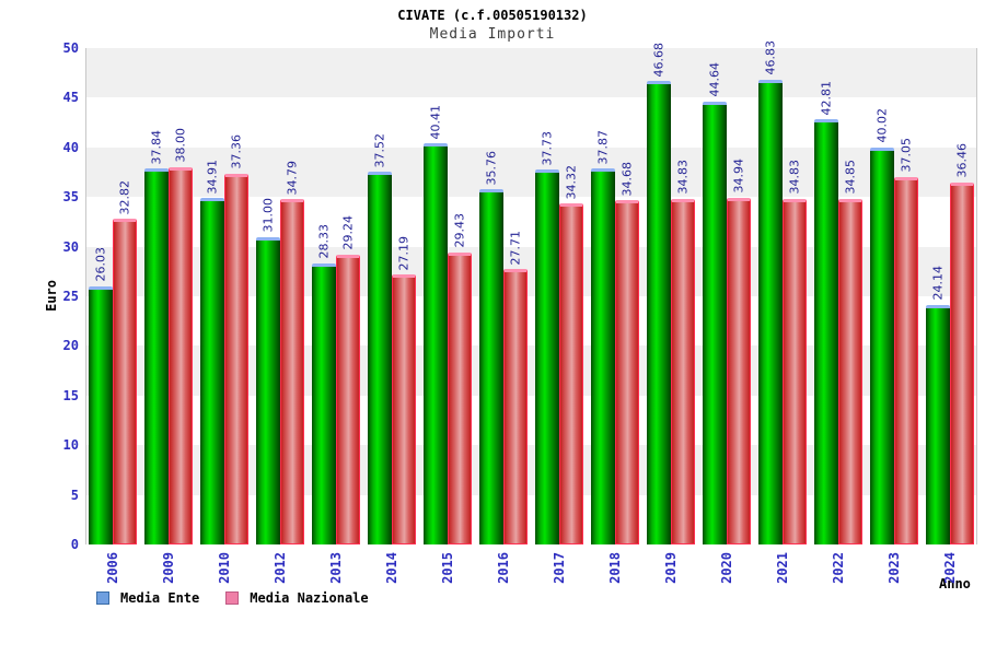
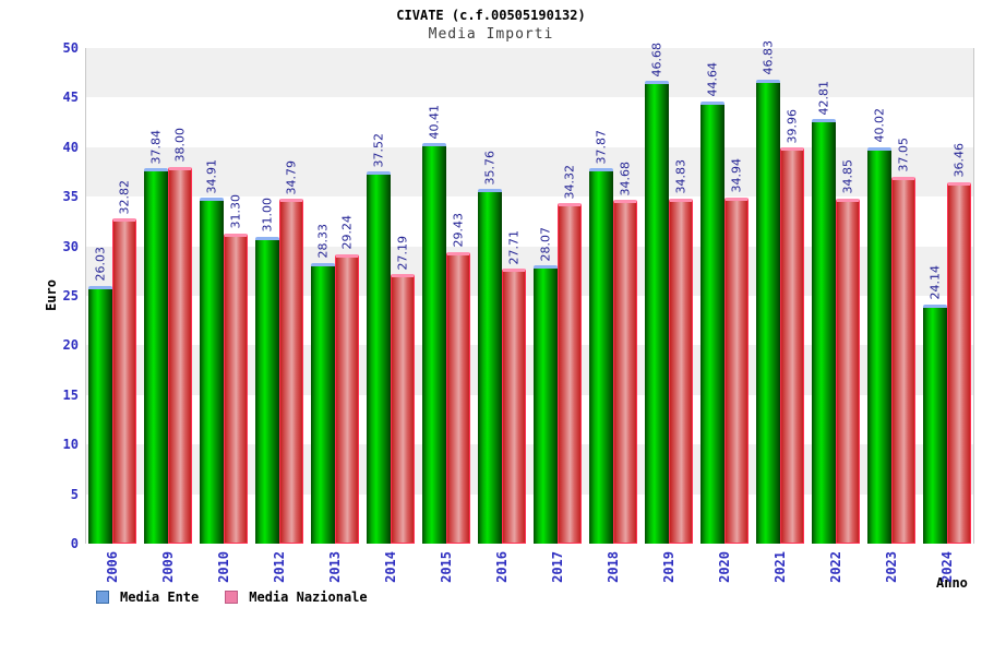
Media Nazionale/2010: 37.36 -> 31.30
Media Ente/2017: 37.73 -> 28.07
Media Nazionale/2021: 34.83 -> 39.96
